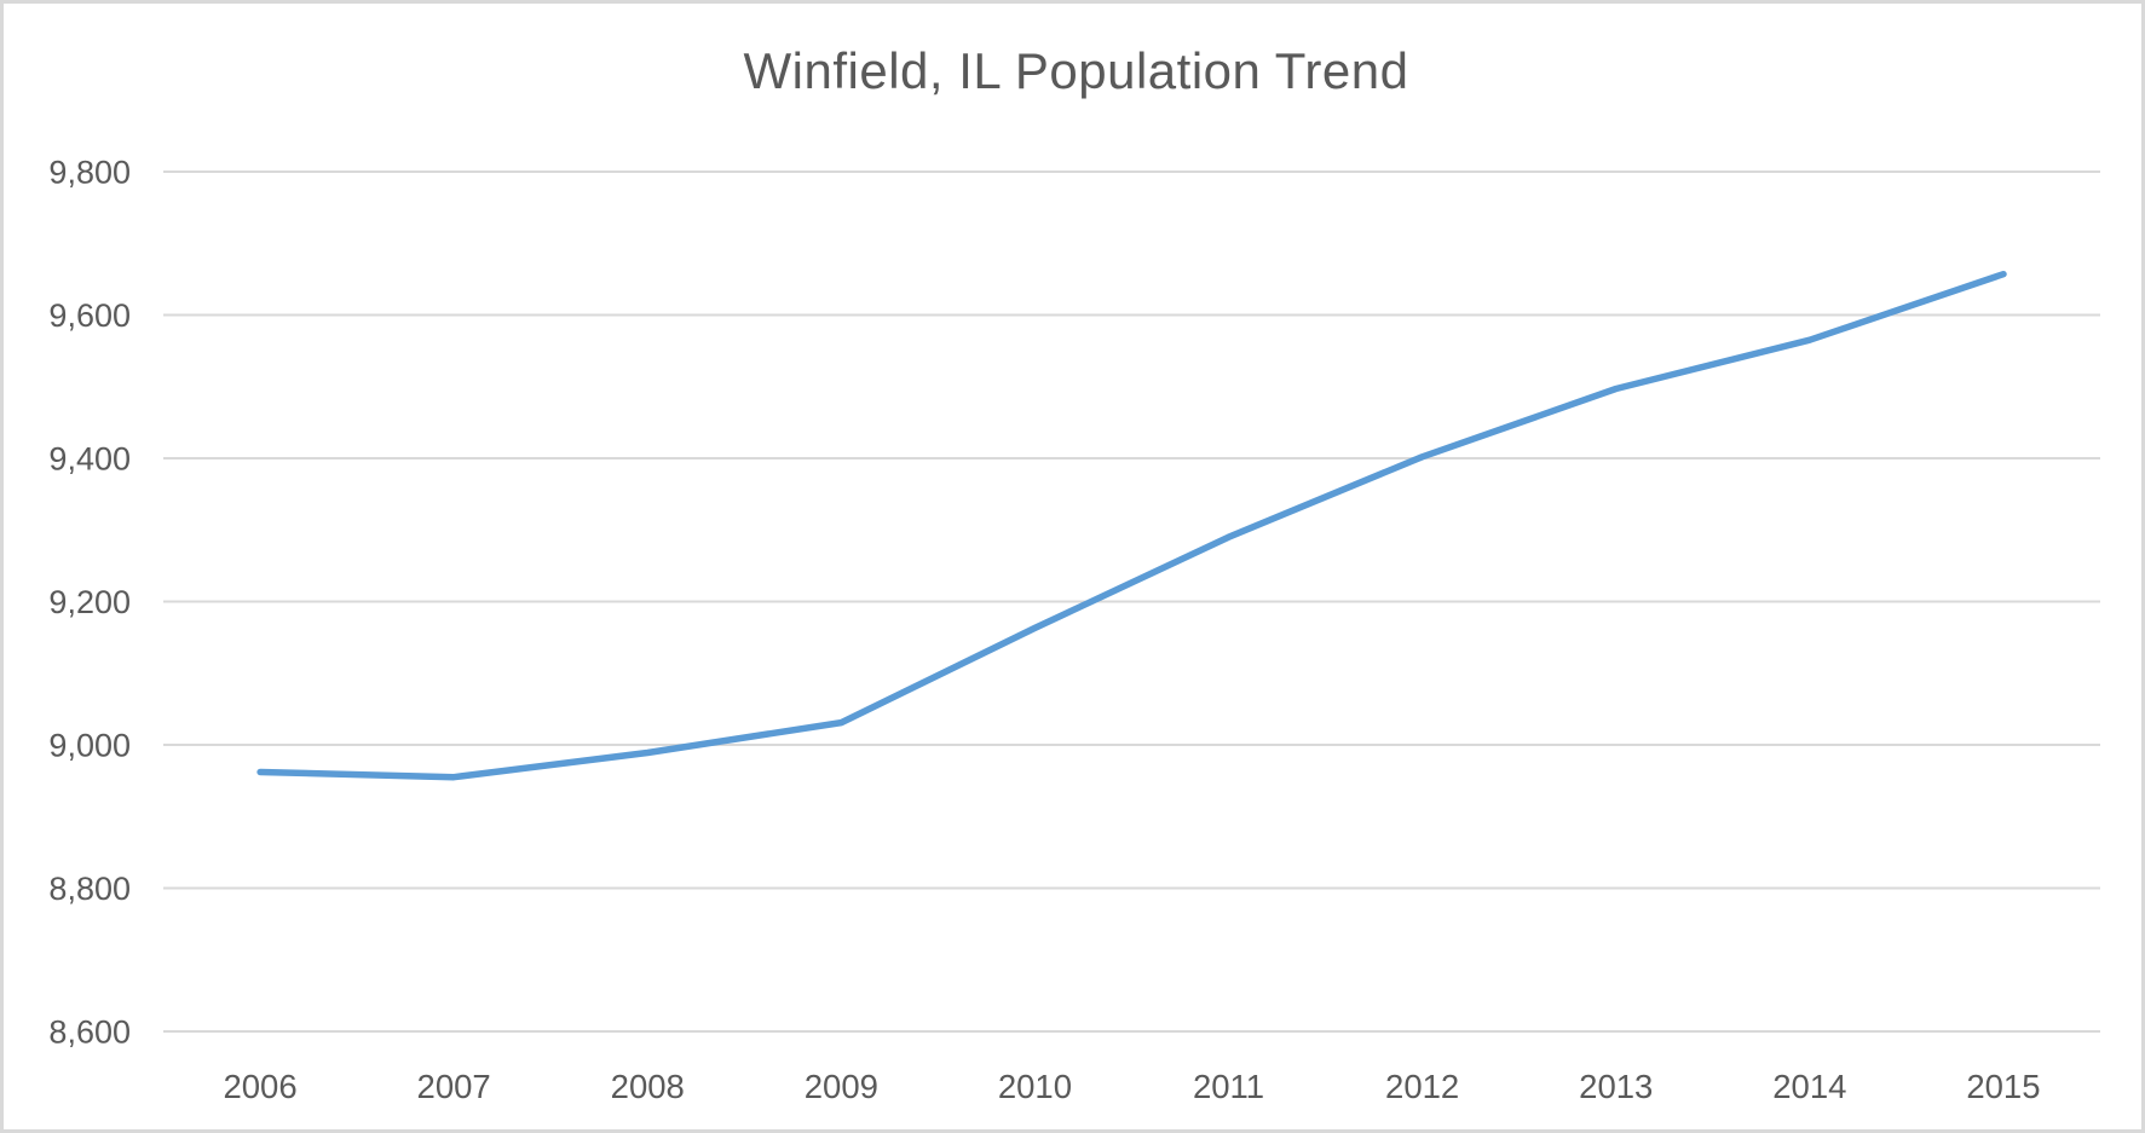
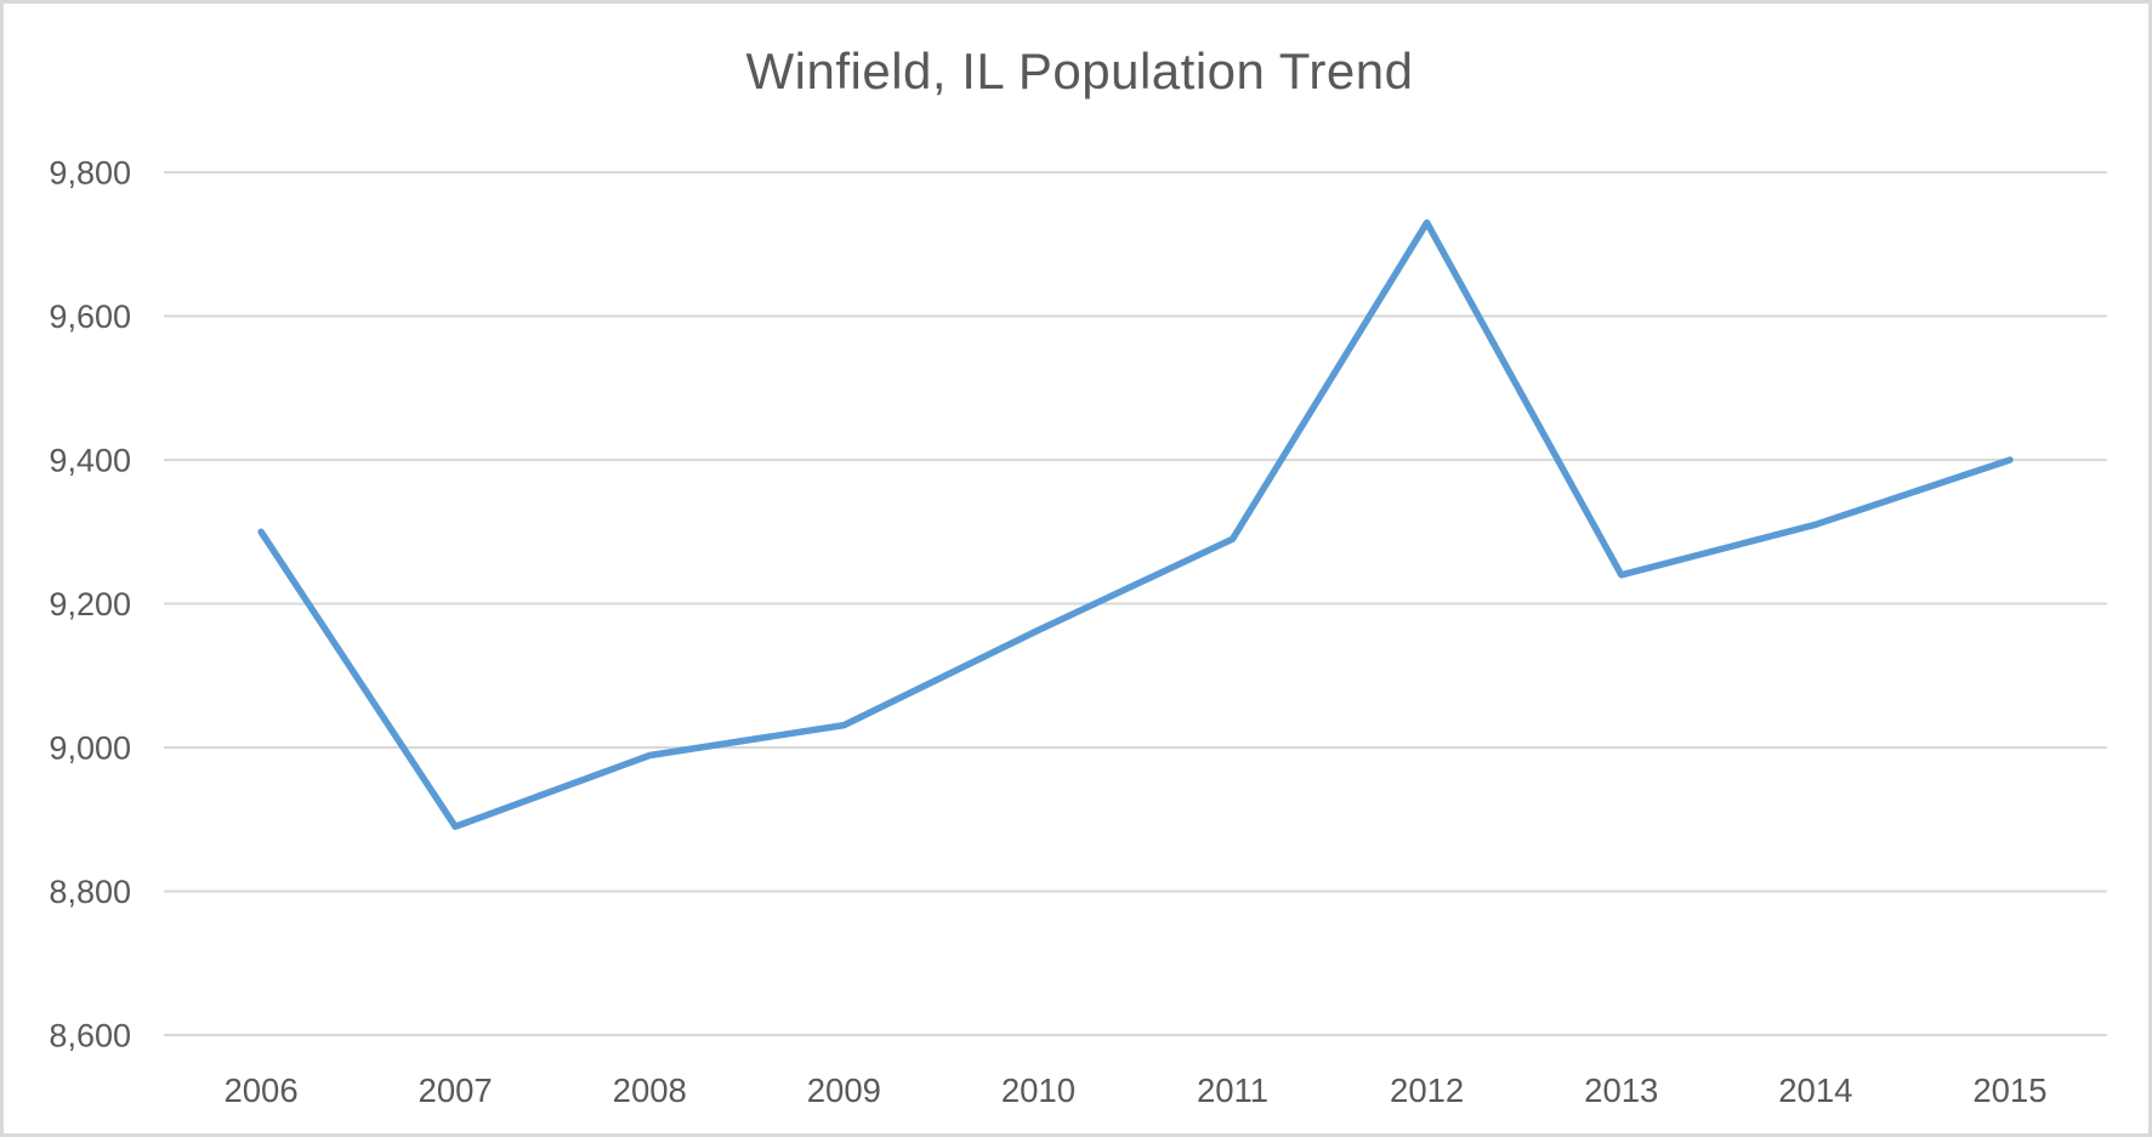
2006: 8960 -> 9300
2007: 8960 -> 8890
2012: 9400 -> 9730
2013: 9500 -> 9240
2014: 9560 -> 9310
2015: 9660 -> 9400
